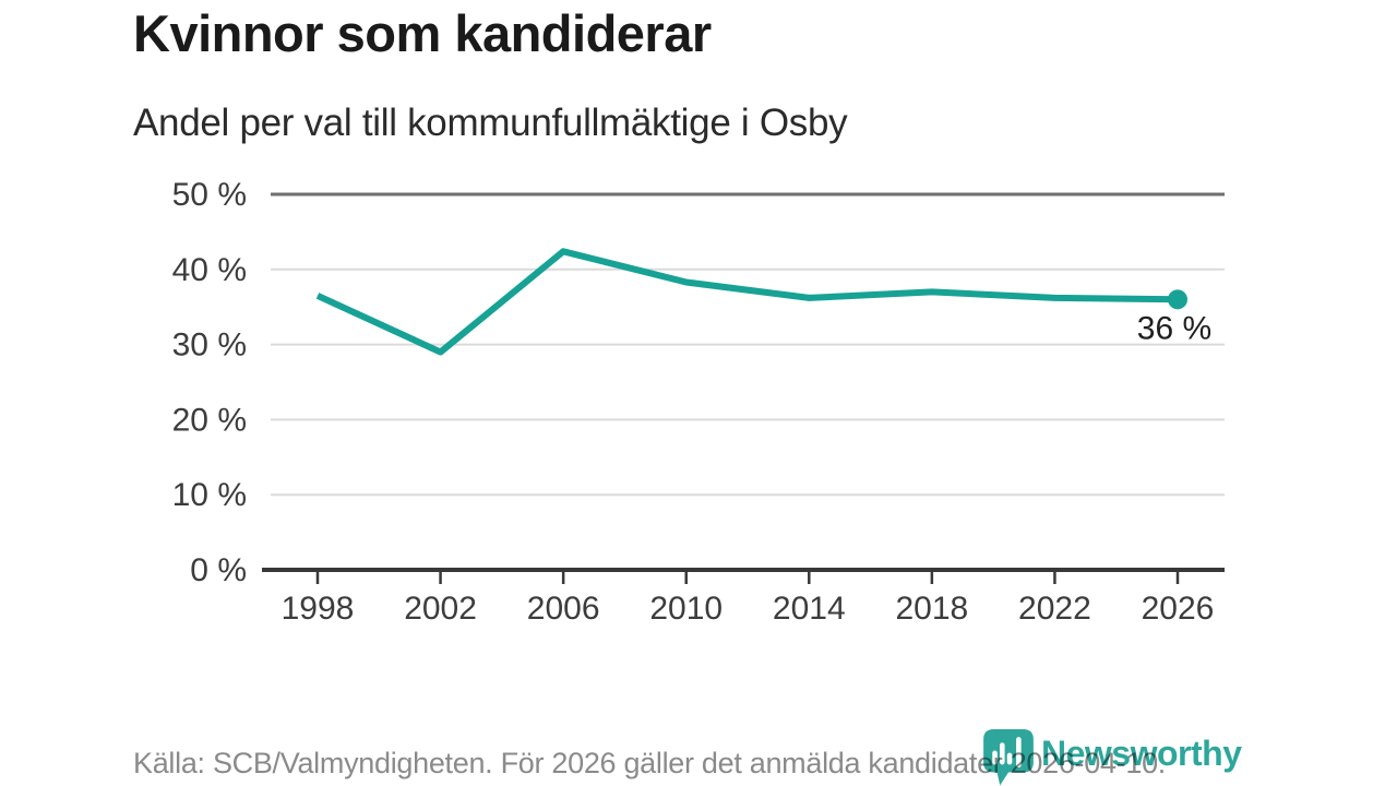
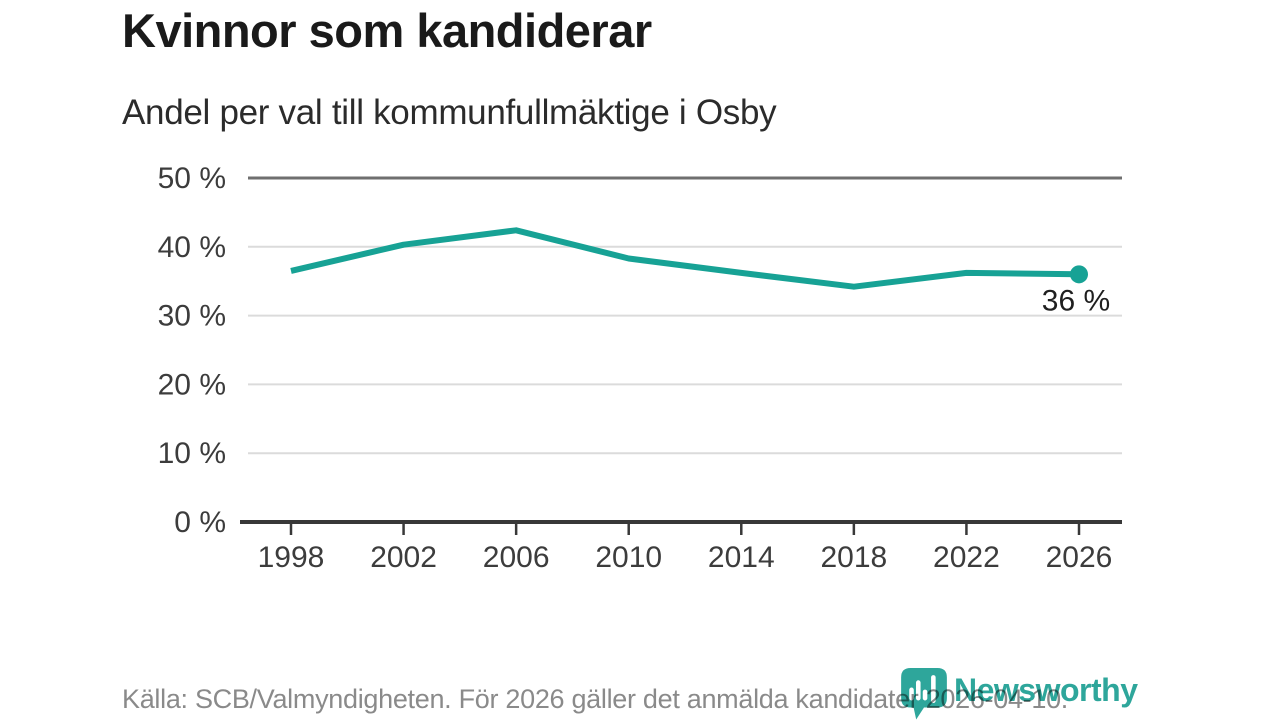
2002: 29% -> 40%
2018: 37% -> 34%
